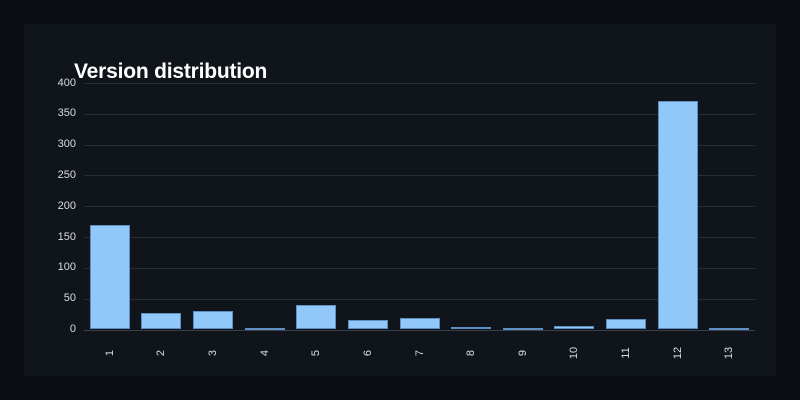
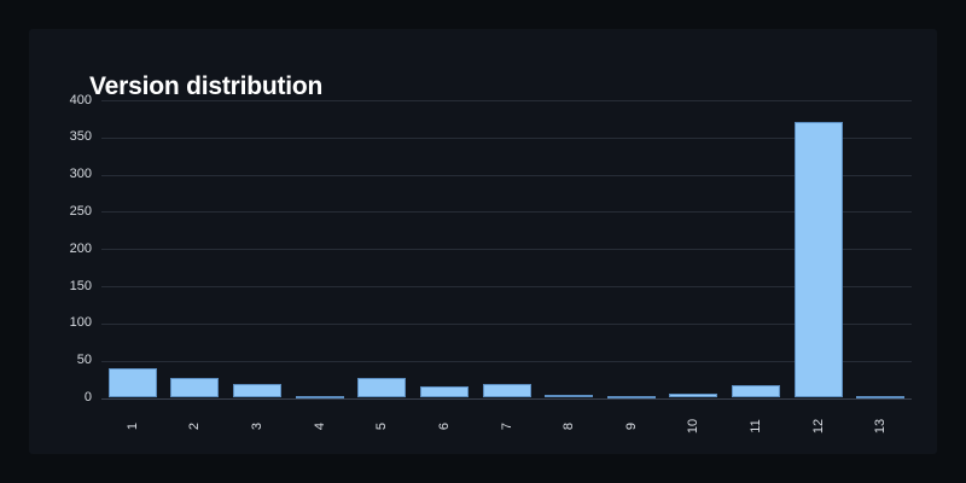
1: 170 -> 40
3: 30 -> 20
5: 40 -> 30
